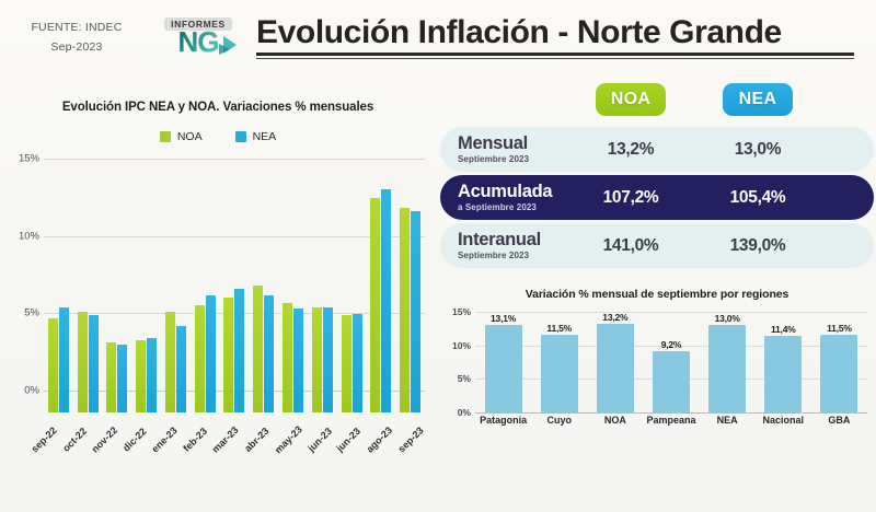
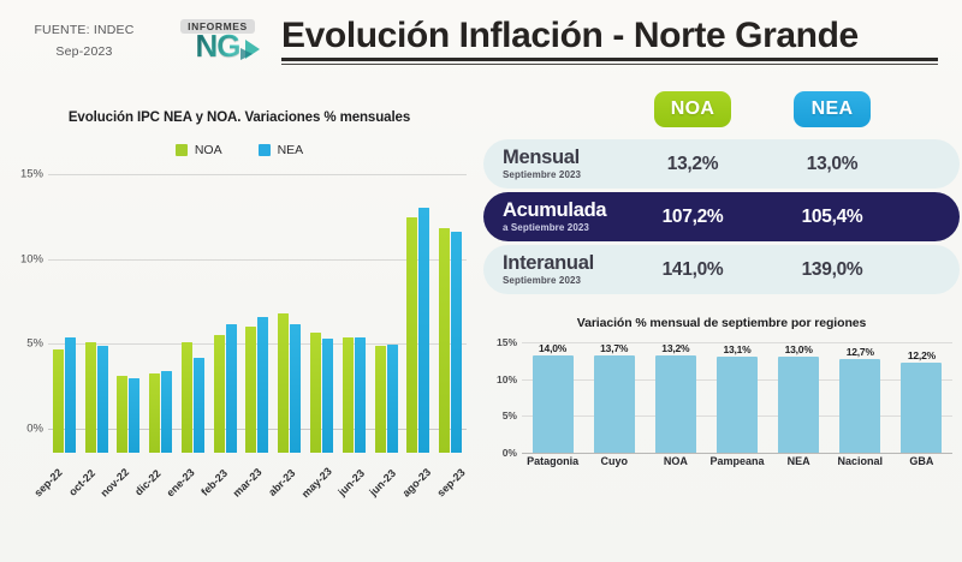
Variación % mensual de septiembre por regiones/Patagonia: 13,1% -> 14,0%
Variación % mensual de septiembre por regiones/Cuyo: 11,5% -> 13,7%
Variación % mensual de septiembre por regiones/Pampeana: 9,2% -> 13,1%
Variación % mensual de septiembre por regiones/Nacional: 11,4% -> 12,7%
Variación % mensual de septiembre por regiones/GBA: 11,5% -> 12,2%
